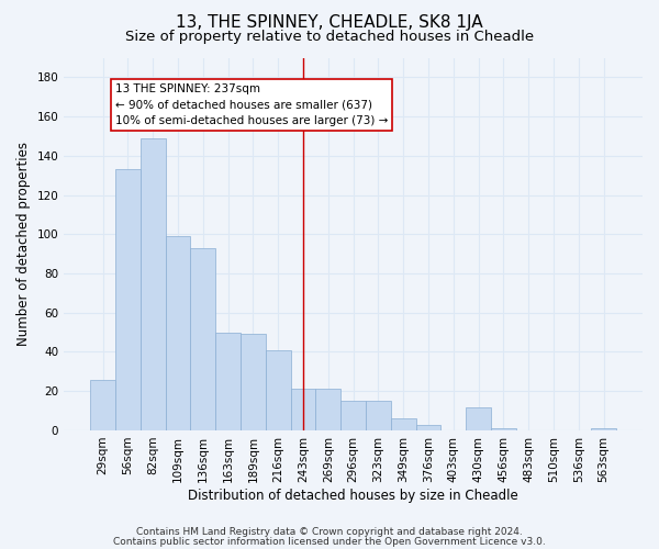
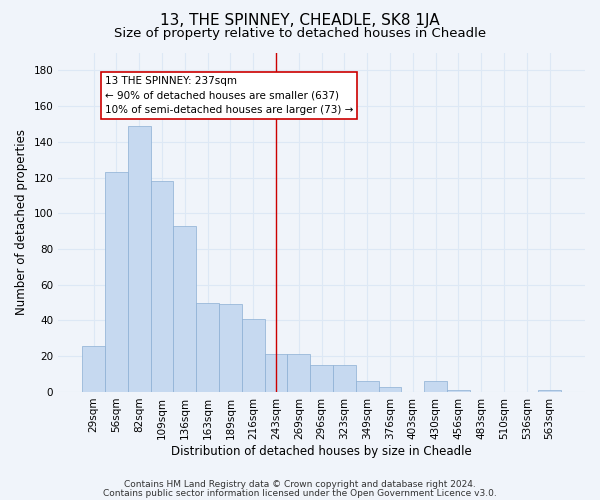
56sqm: 133 -> 123
109sqm: 99 -> 118
430sqm: 12 -> 6
